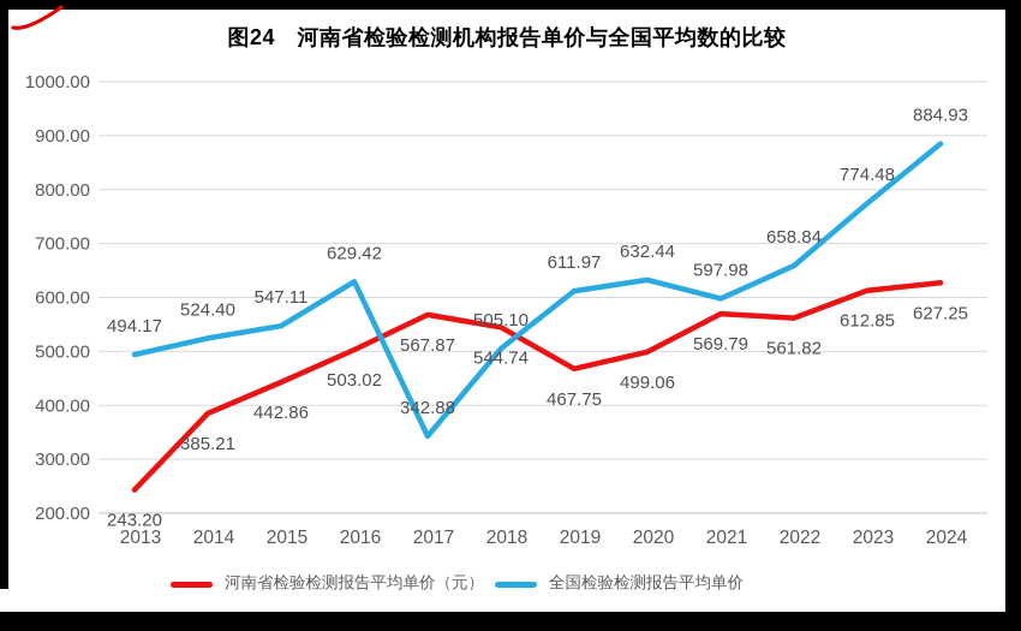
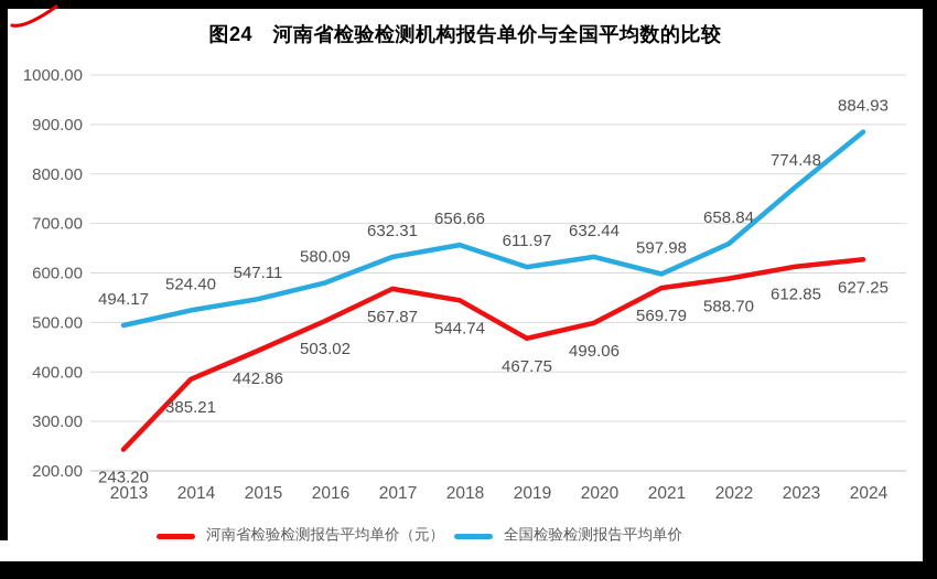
全国检验检测报告平均单价/2016: 629.42 -> 580.09
全国检验检测报告平均单价/2017: 342.88 -> 632.31
全国检验检测报告平均单价/2018: 505.10 -> 656.66
河南省检验检测报告平均单价（元）/2022: 561.82 -> 588.70
